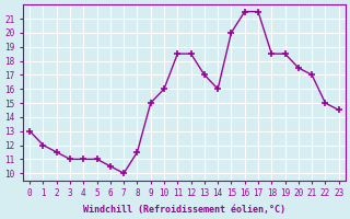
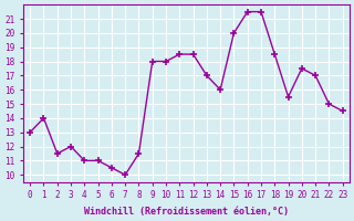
1: 12.0 -> 14.0
3: 11.0 -> 12.0
9: 15.0 -> 18.0
10: 16.0 -> 18.0
19: 18.5 -> 15.5
